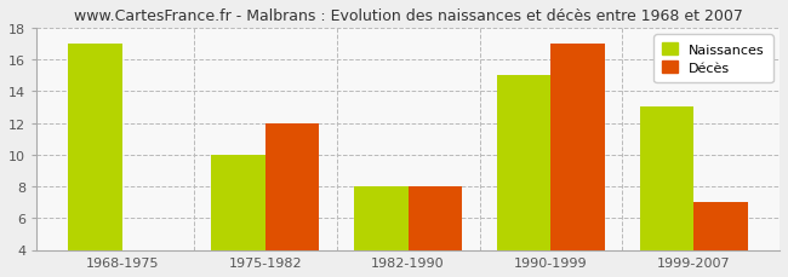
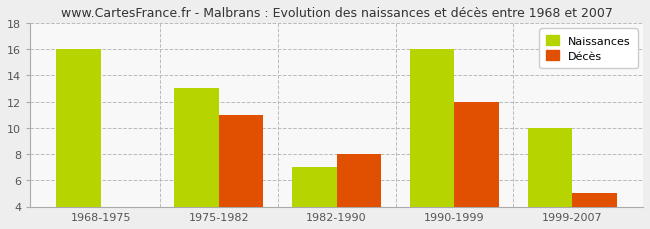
Naissances/1968-1975: 17 -> 16
Naissances/1975-1982: 10 -> 13
Décès/1975-1982: 12 -> 11
Naissances/1982-1990: 8 -> 7
Naissances/1990-1999: 15 -> 16
Décès/1990-1999: 17 -> 12
Naissances/1999-2007: 13 -> 10
Décès/1999-2007: 7 -> 5
